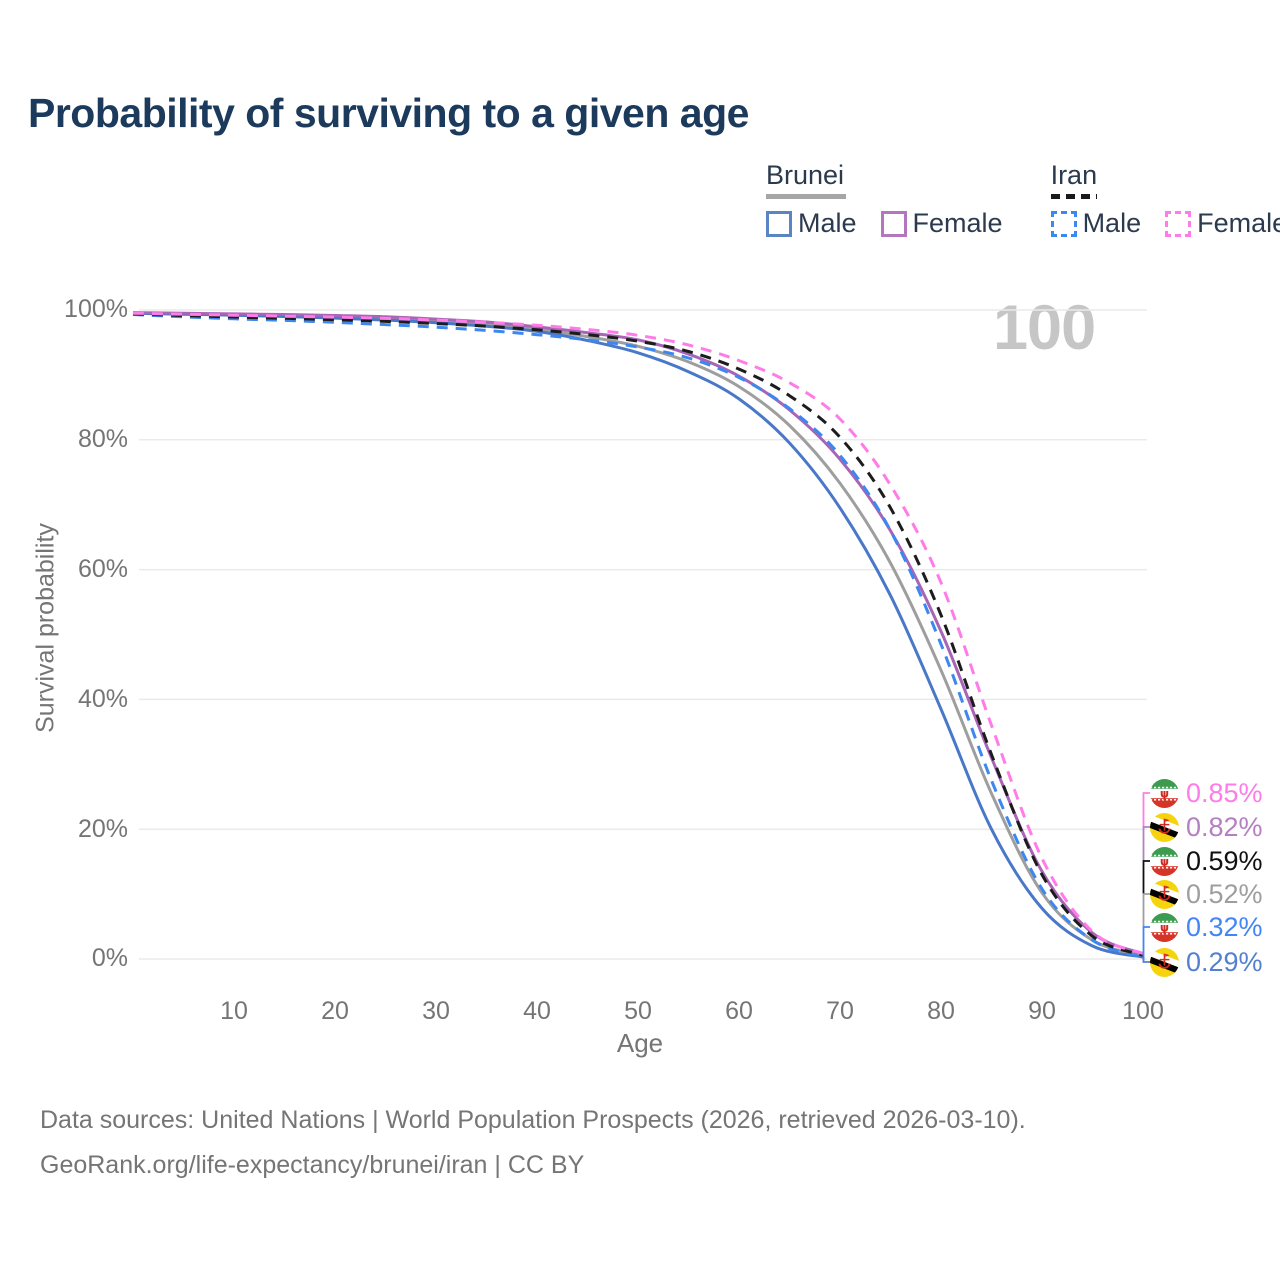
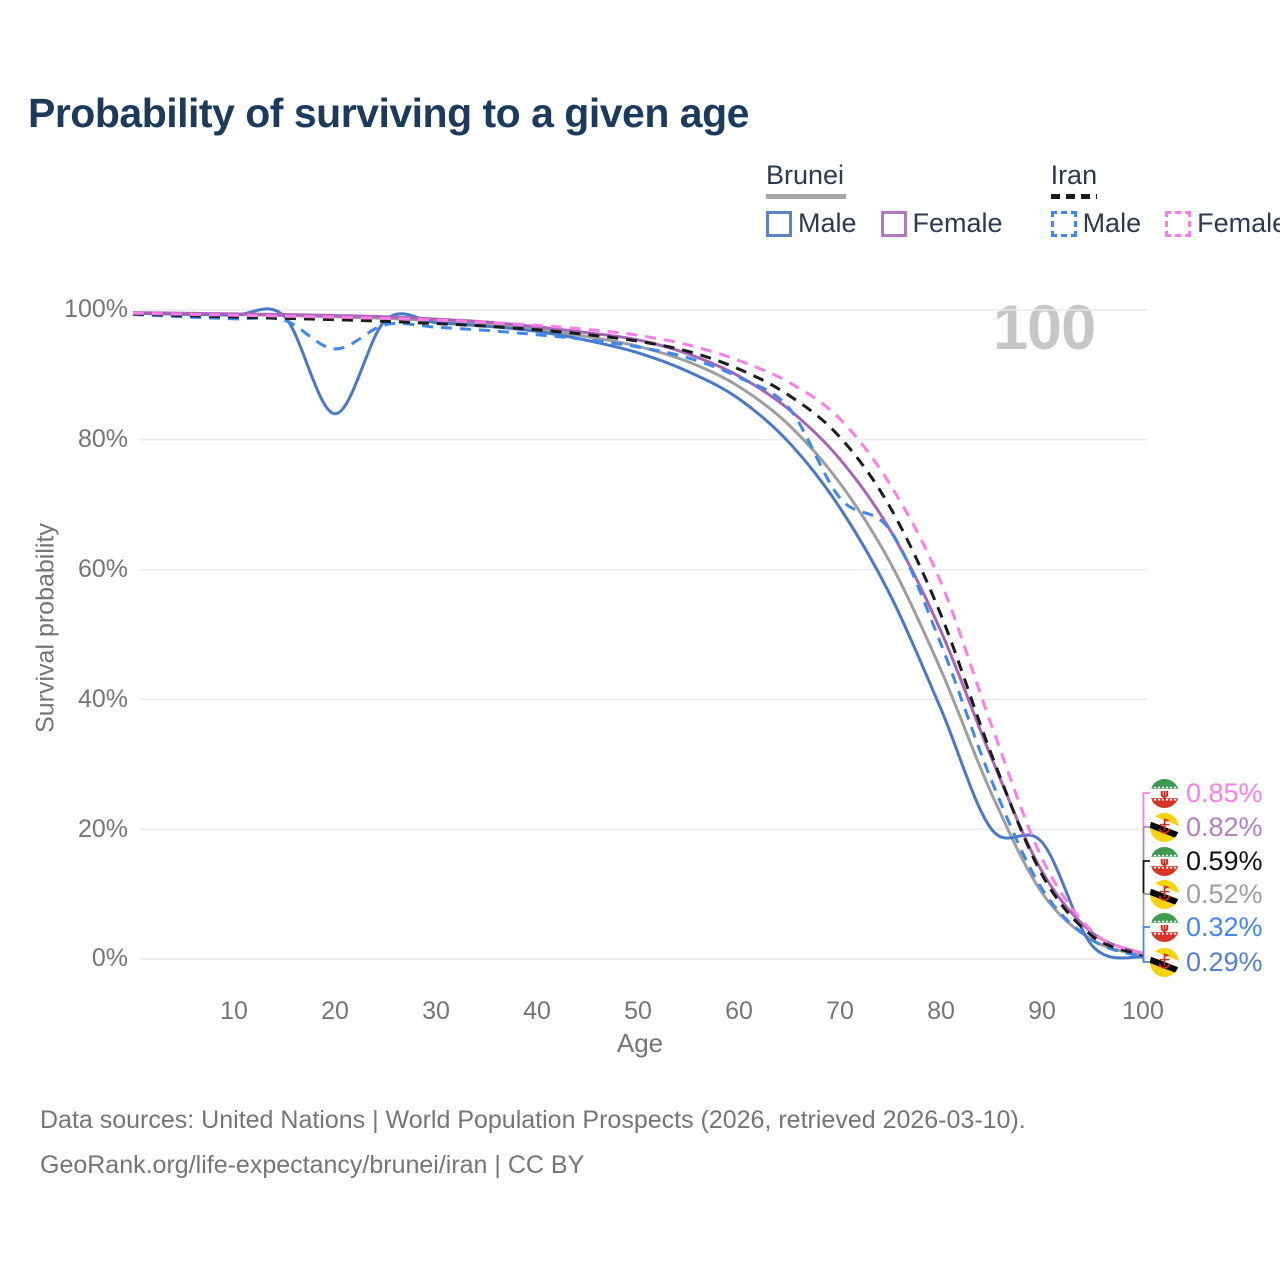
Brunei Male/20: 99% -> 84%
Iran Male/20: 98% -> 94%
Iran Male/70: 78% -> 71%
Brunei Male/90: 8% -> 18%
